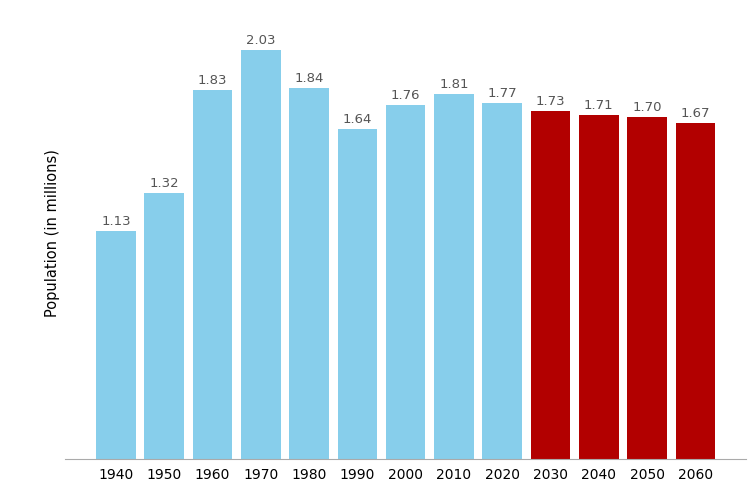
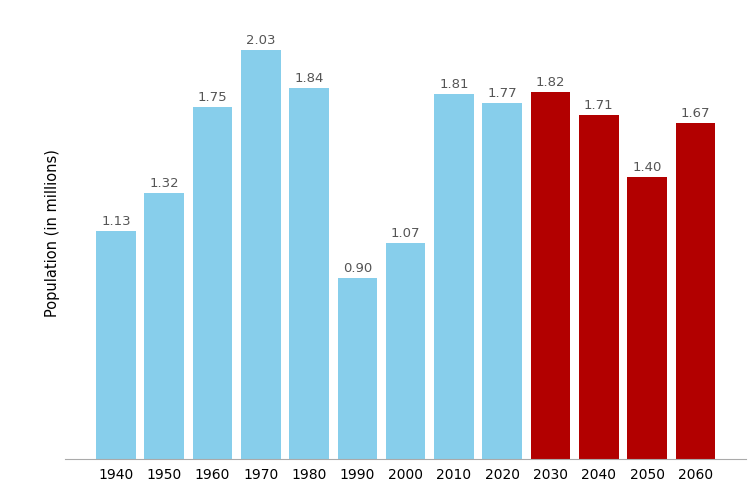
1960: 1.83 -> 1.75
1990: 1.64 -> 0.90
2000: 1.76 -> 1.07
2030: 1.73 -> 1.82
2050: 1.70 -> 1.40
